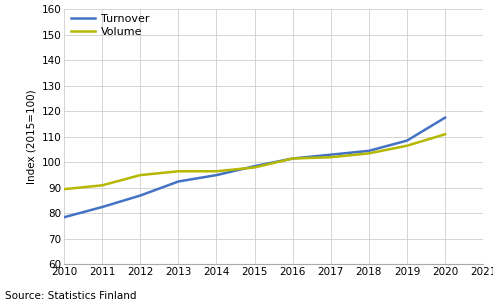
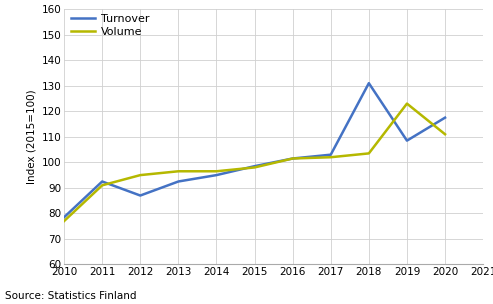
Volume/2010: 89.5 -> 77.0
Turnover/2011: 82.5 -> 92.5
Turnover/2018: 104.5 -> 131.0
Volume/2019: 106.5 -> 123.0
